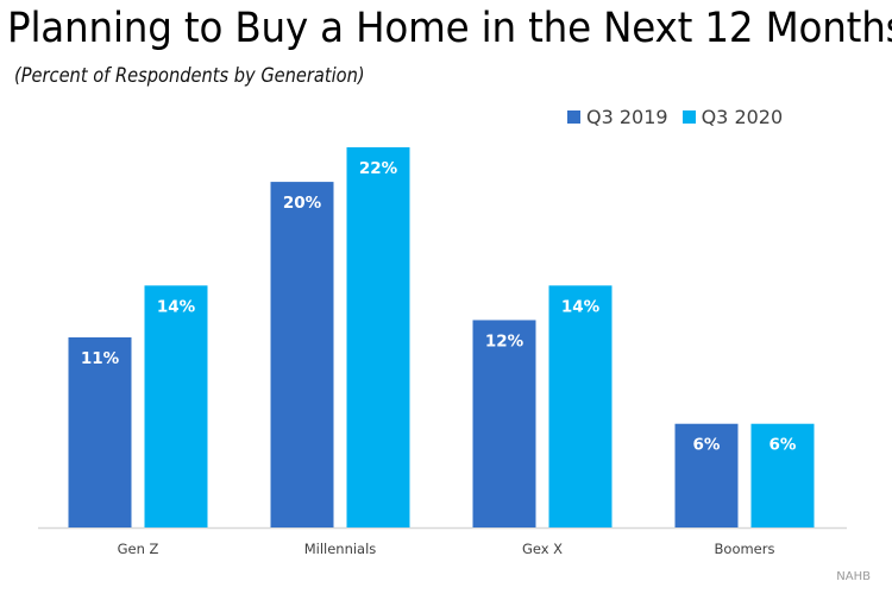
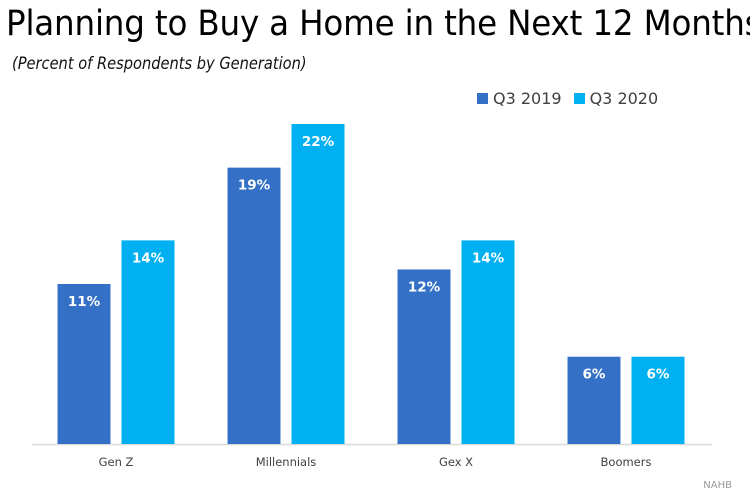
Q3 2019/Millennials: 20% -> 19%
